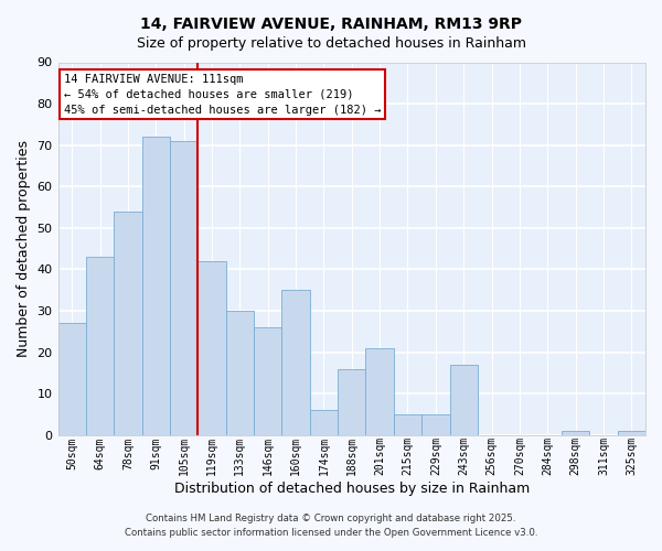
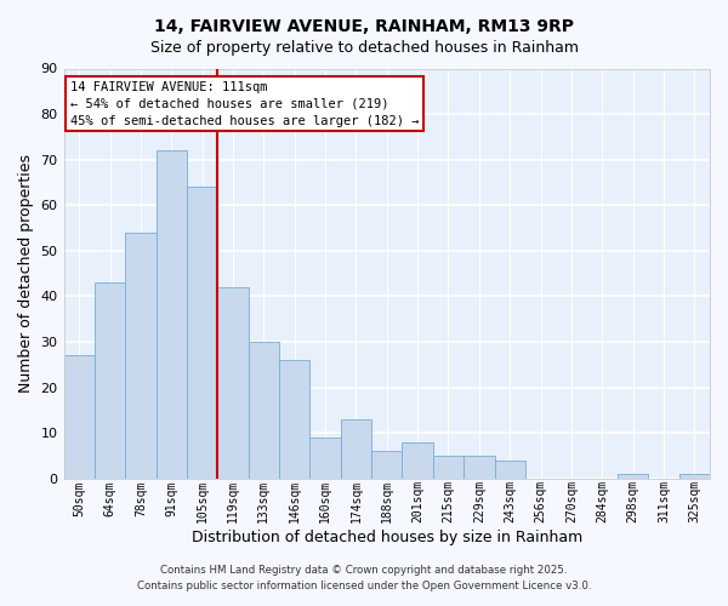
105sqm: 71 -> 64
160sqm: 35 -> 9
174sqm: 6 -> 13
188sqm: 16 -> 6
201sqm: 21 -> 8
243sqm: 17 -> 4
